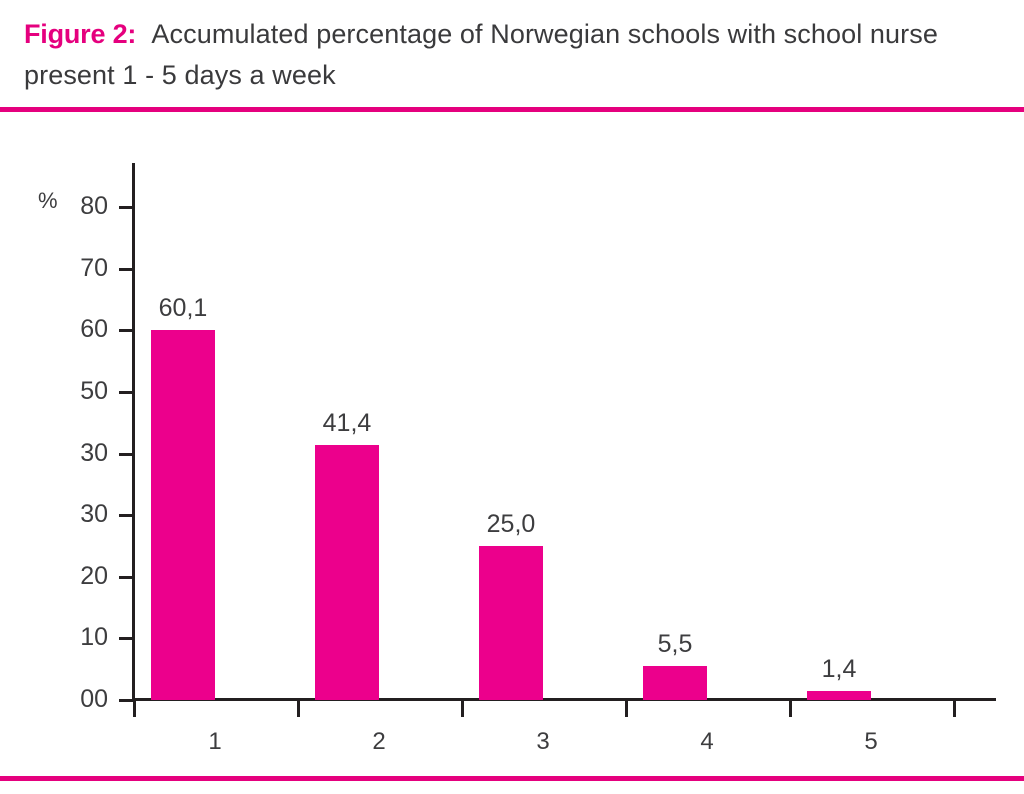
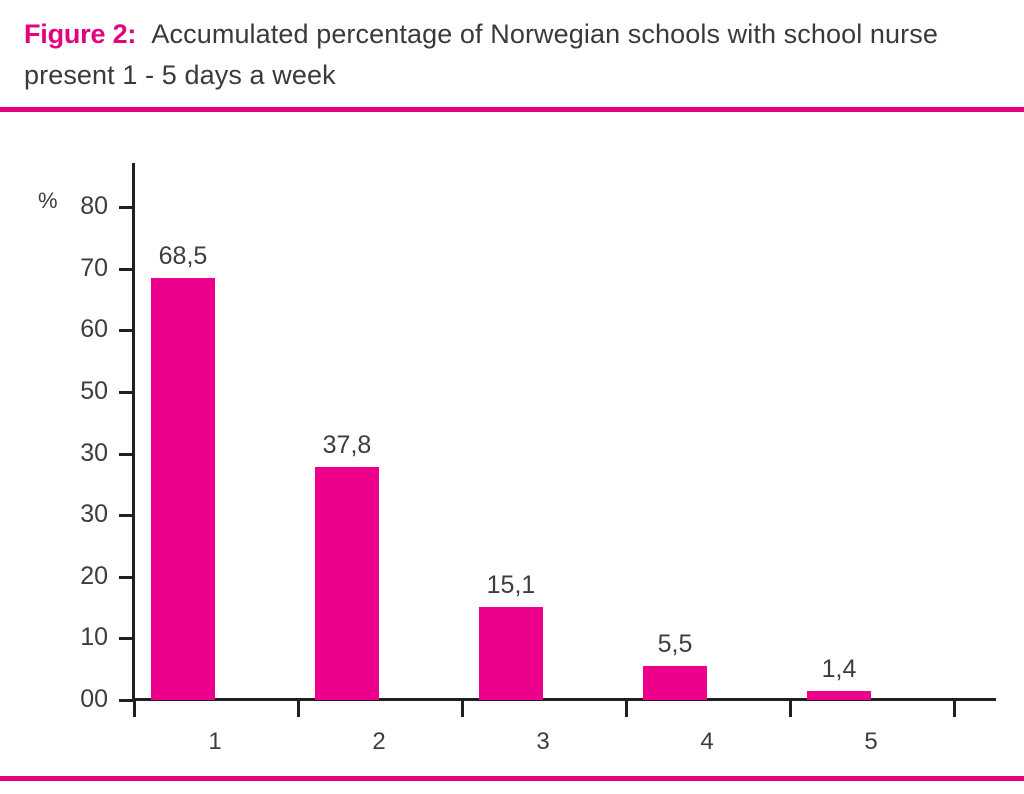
1: 60,1 -> 68,5
2: 41,4 -> 37,8
3: 25,0 -> 15,1
